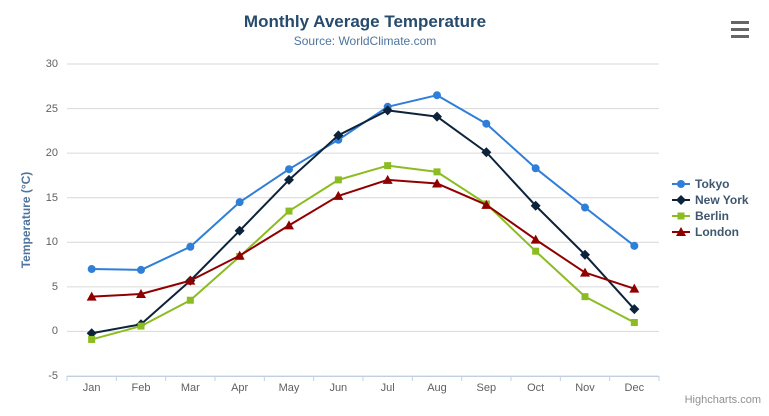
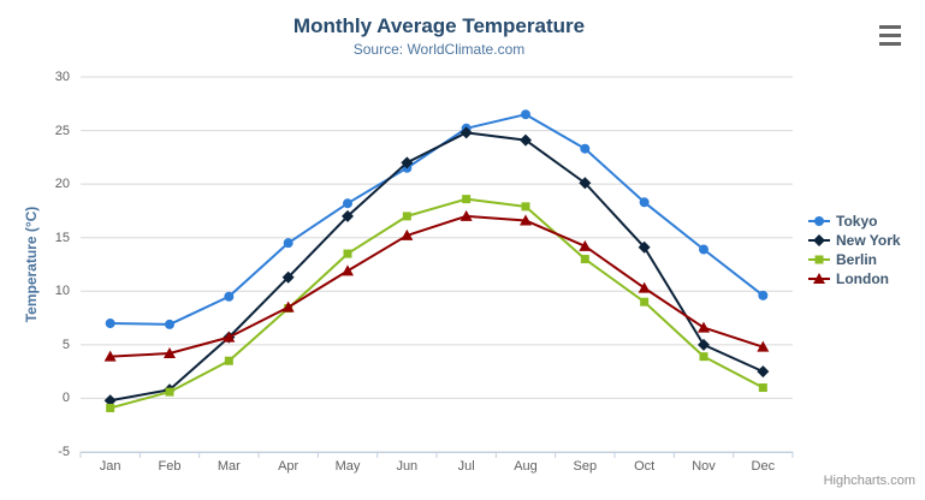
Berlin/Sep: 14 -> 13
New York/Nov: 9 -> 5
